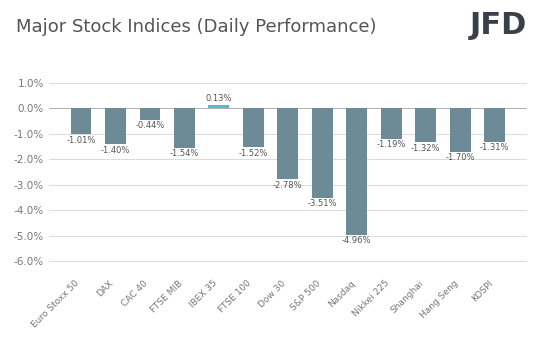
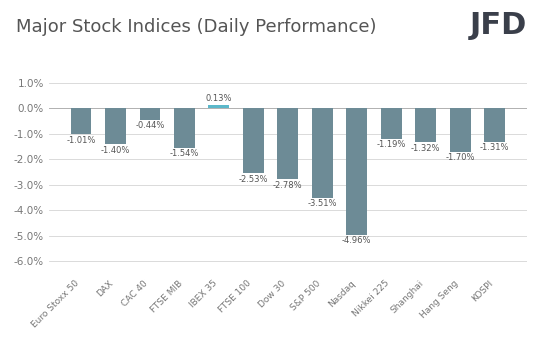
FTSE 100: -1.52% -> -2.53%
